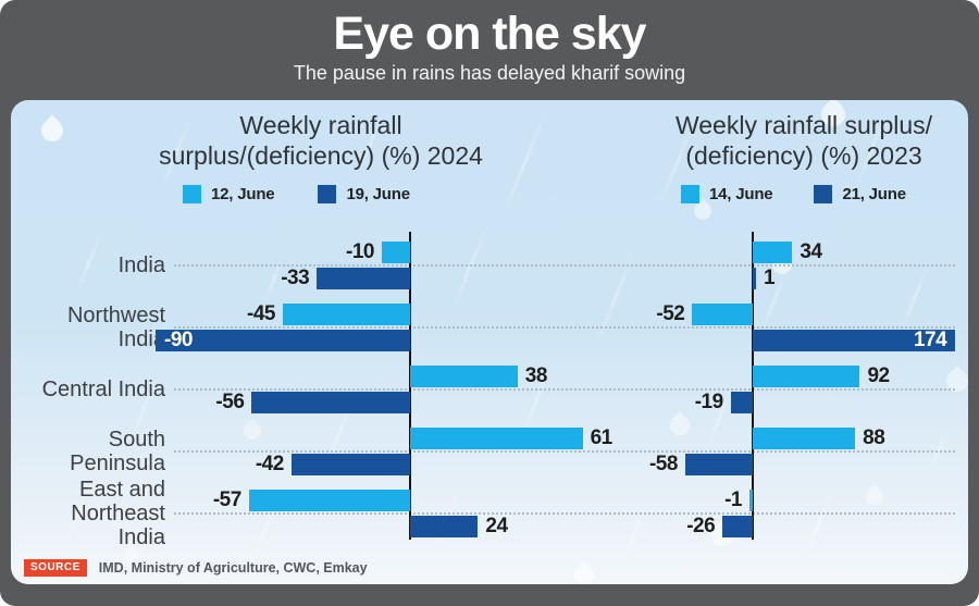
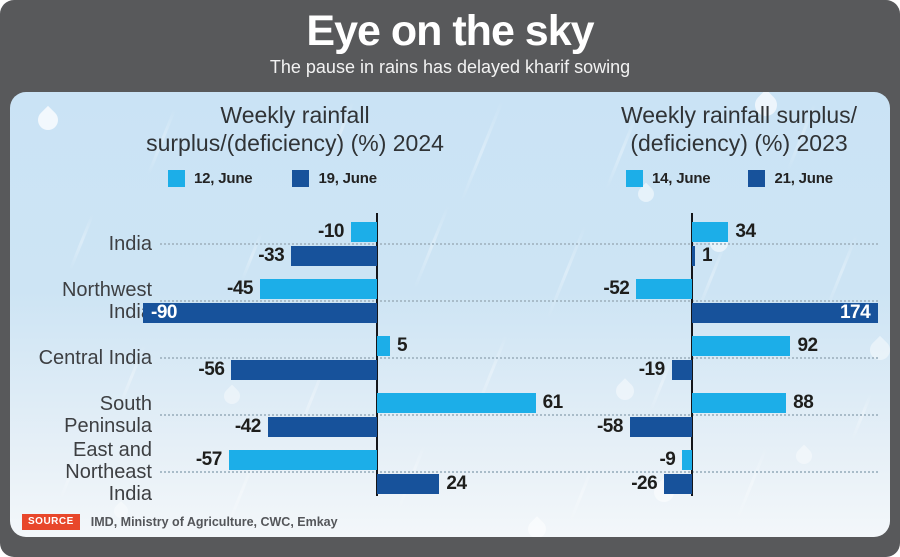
Weekly rainfall surplus/(deficiency) (%) 2024/12, June/Central India: 38 -> 5
Weekly rainfall surplus/(deficiency) (%) 2023/14, June/East and Northeast India: -1 -> -9
